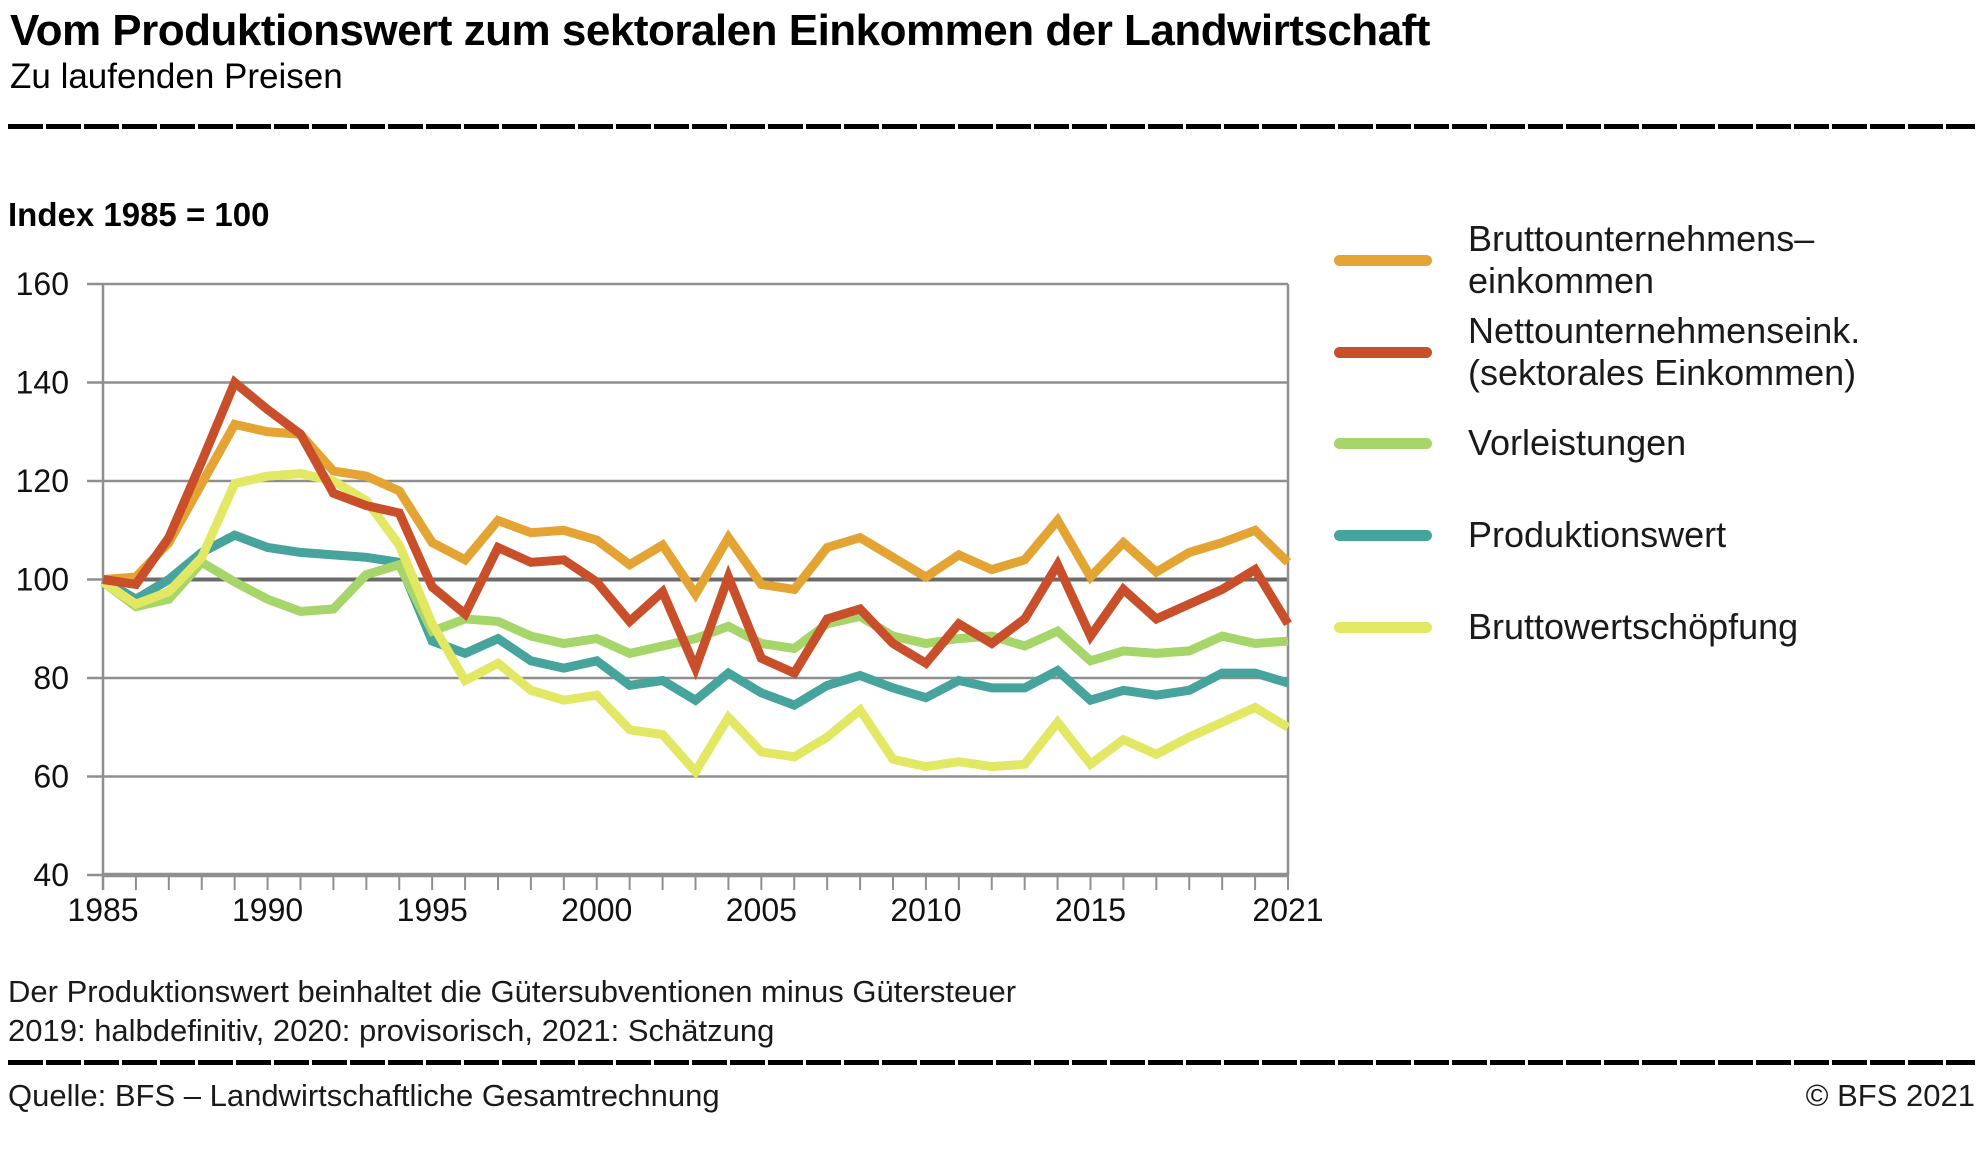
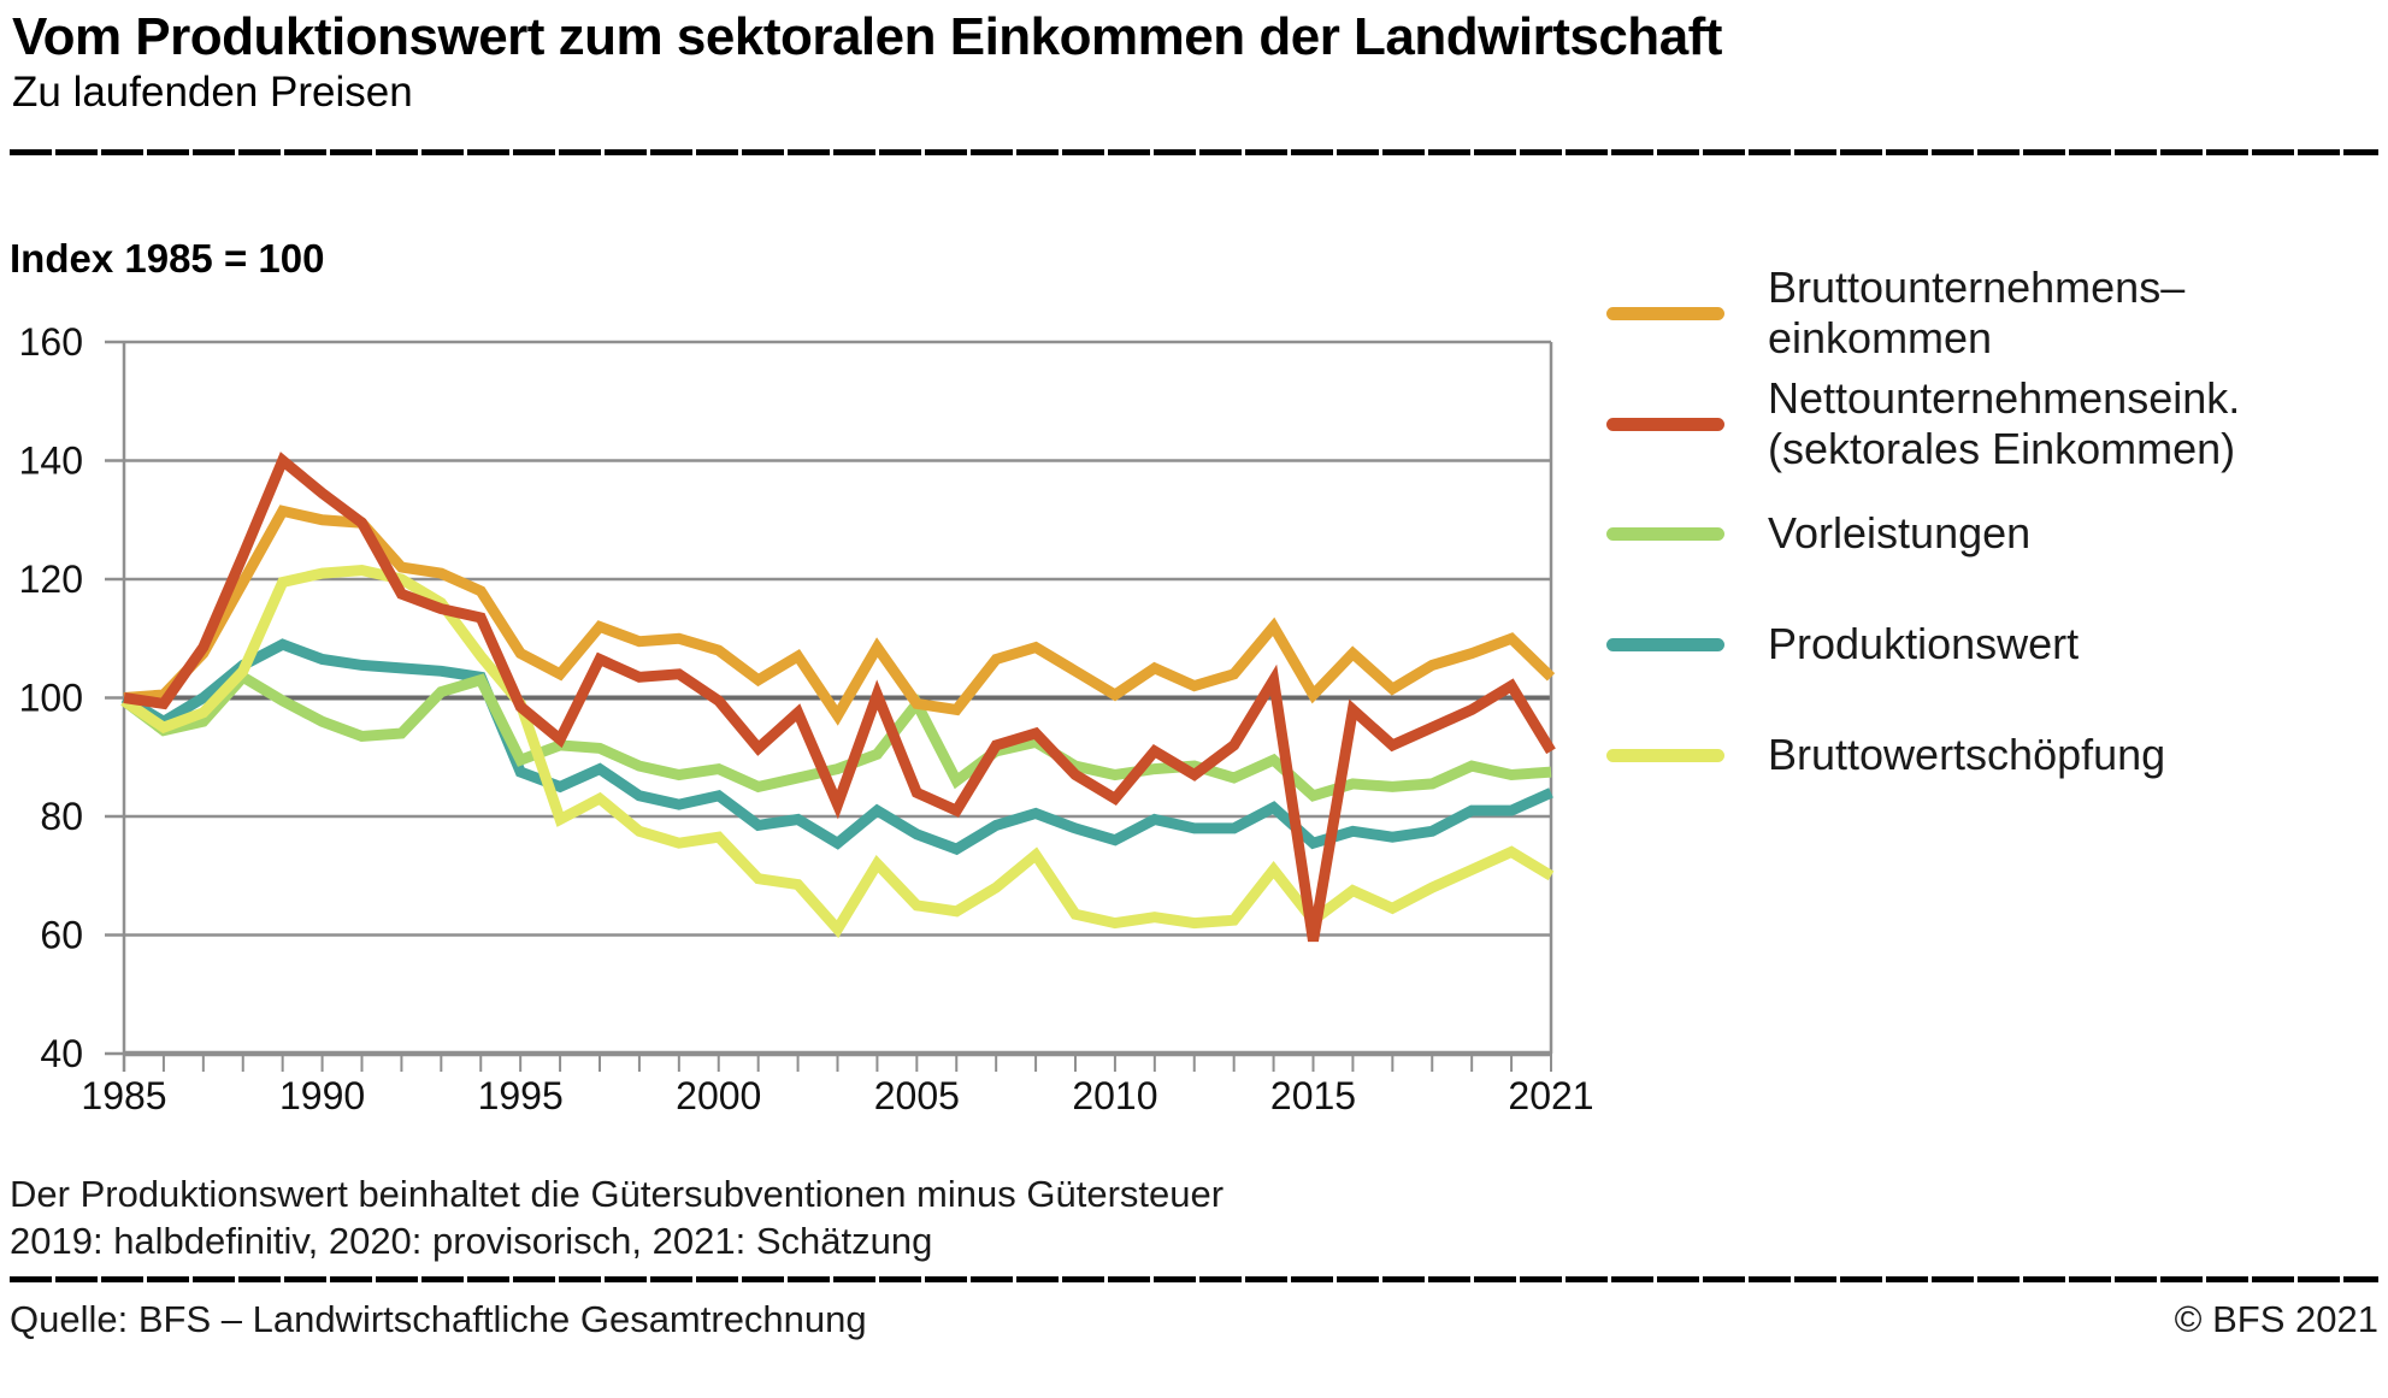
Bruttowertschöpfung/1995: 91 -> 99
Vorleistungen/2005: 87 -> 99
Nettounternehmenseink. (sektorales Einkommen)/2015: 88 -> 59
Produktionswert/2021: 79 -> 84
